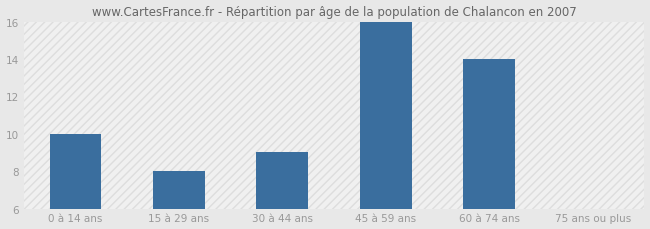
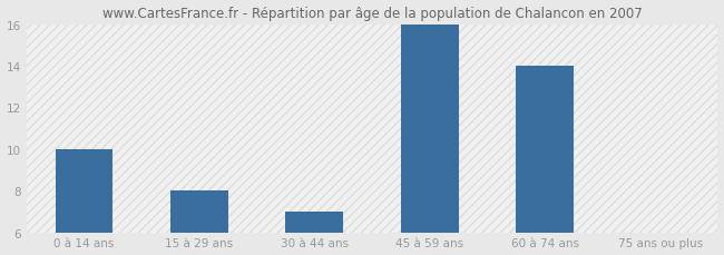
30 à 44 ans: 9 -> 7
